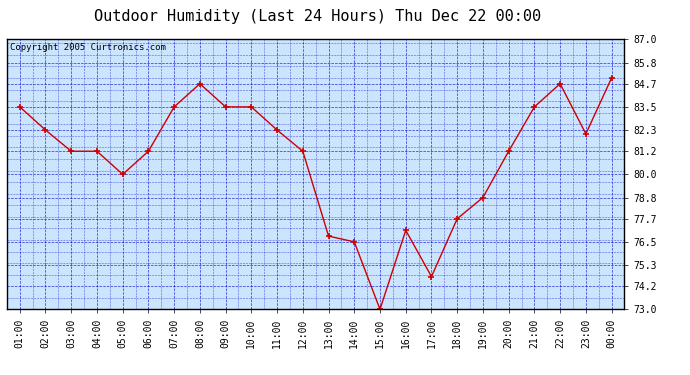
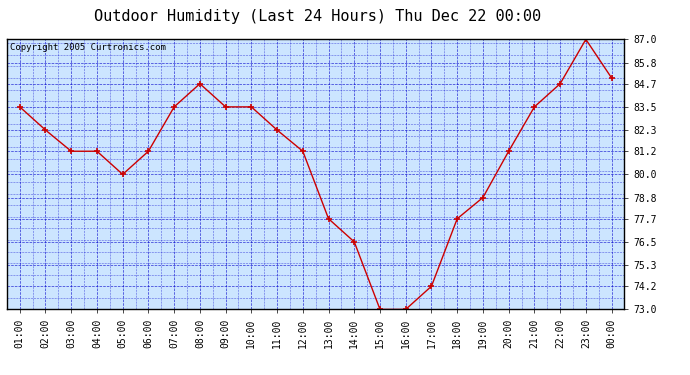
13:00: 76.8 -> 77.7
16:00: 77.1 -> 73.0
17:00: 74.7 -> 74.2
23:00: 82.1 -> 87.0
